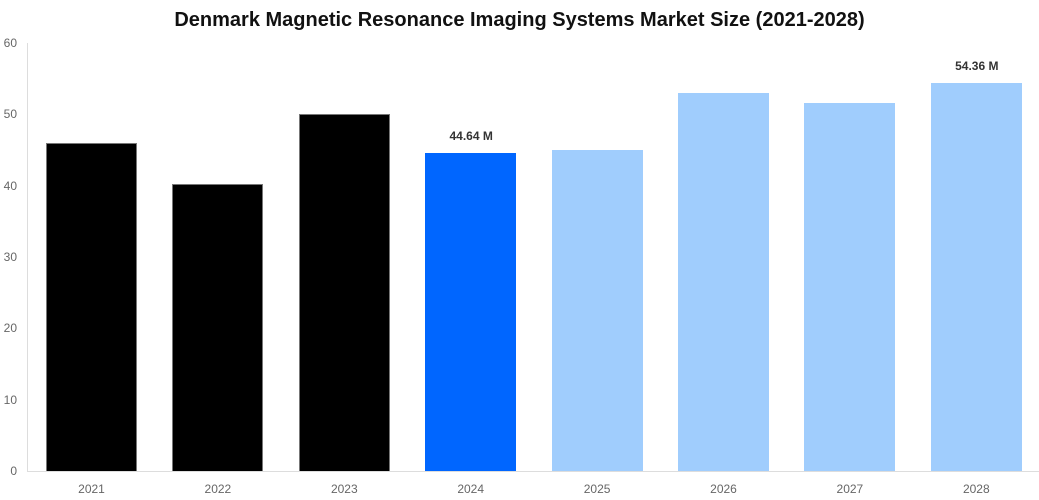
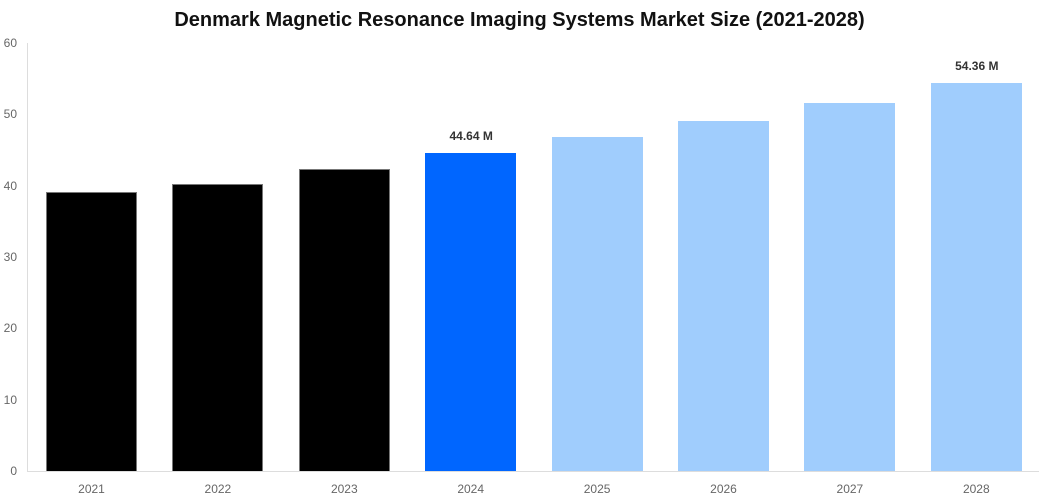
2021: 46 -> 39
2023: 50 -> 42
2025: 45 -> 47
2026: 53 -> 49
